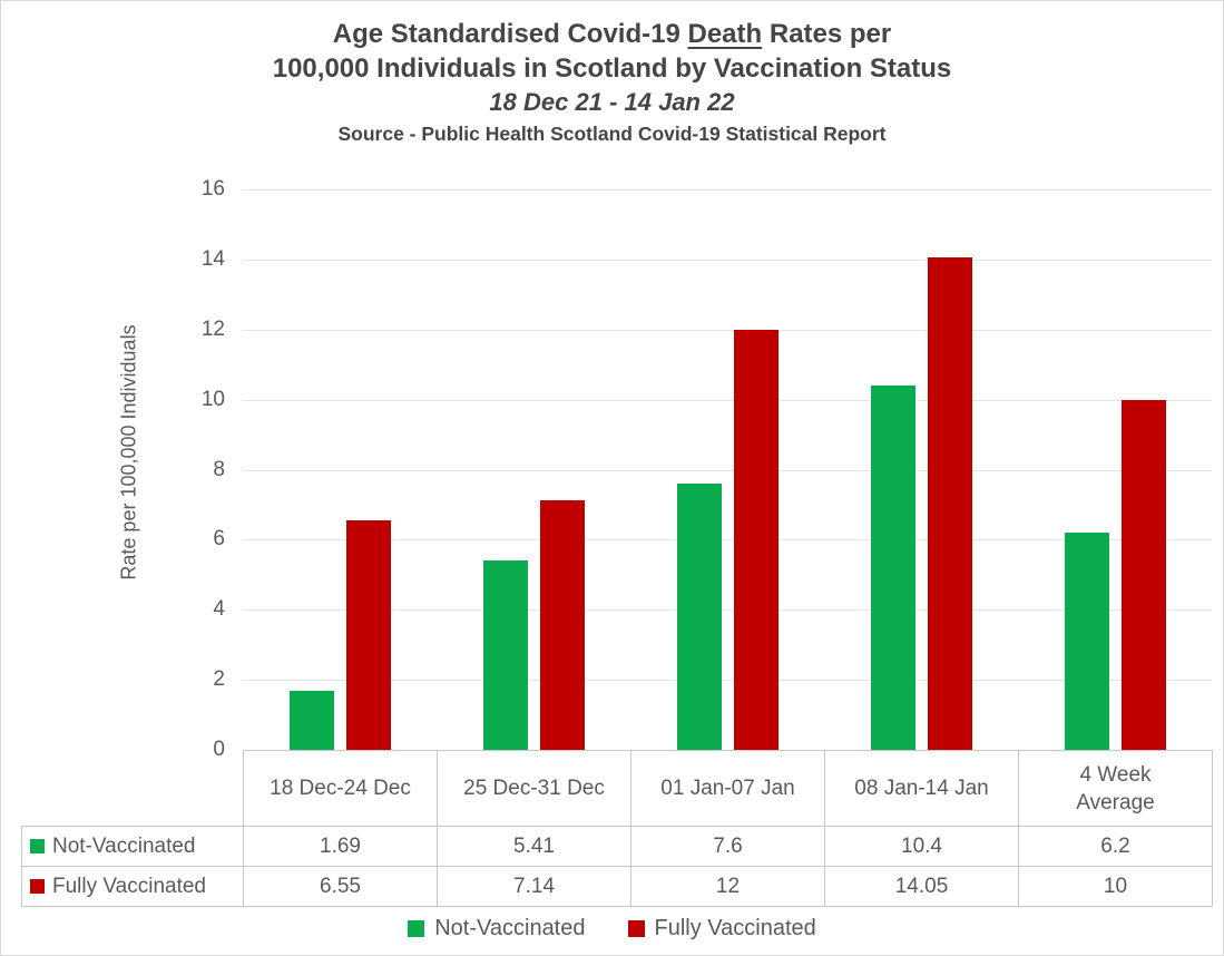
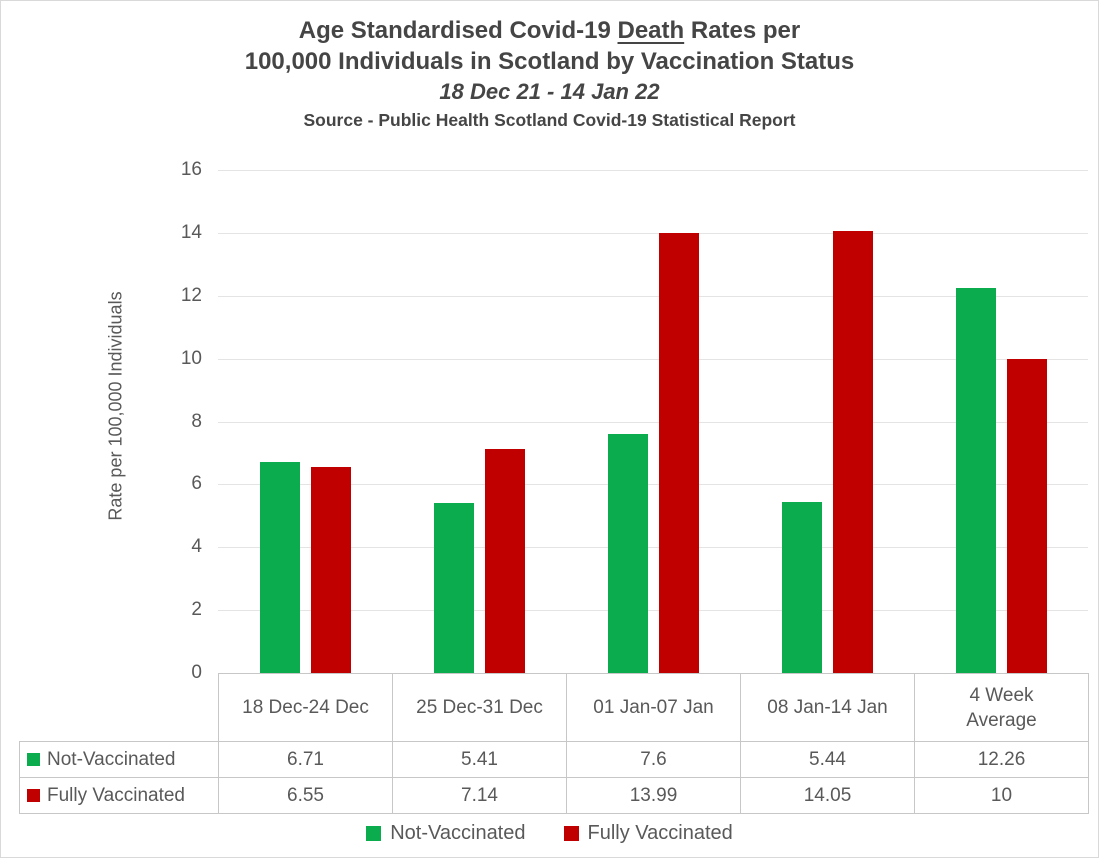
Not-Vaccinated/18 Dec-24 Dec: 1.69 -> 6.71
Fully Vaccinated/01 Jan-07 Jan: 12 -> 13.99
Not-Vaccinated/08 Jan-14 Jan: 10.4 -> 5.44
Not-Vaccinated/4 Week Average: 6.2 -> 12.26
